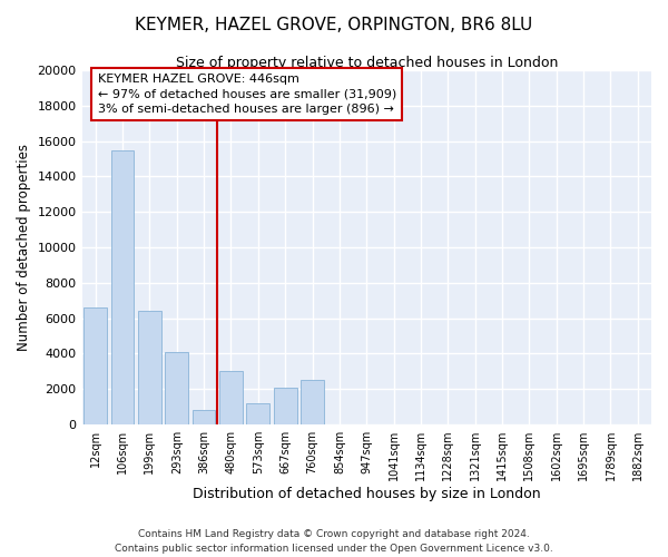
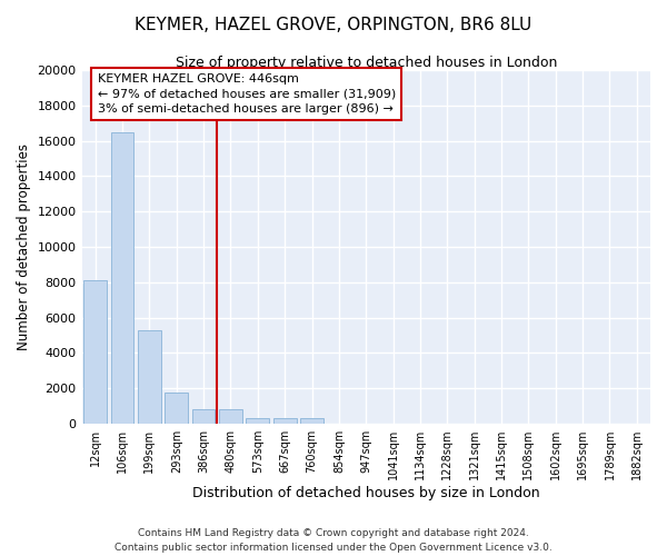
12sqm: 6600 -> 8100
106sqm: 15500 -> 16500
199sqm: 6400 -> 5300
293sqm: 4100 -> 1800
480sqm: 3000 -> 800
573sqm: 1200 -> 300
667sqm: 2100 -> 300
760sqm: 2500 -> 300
